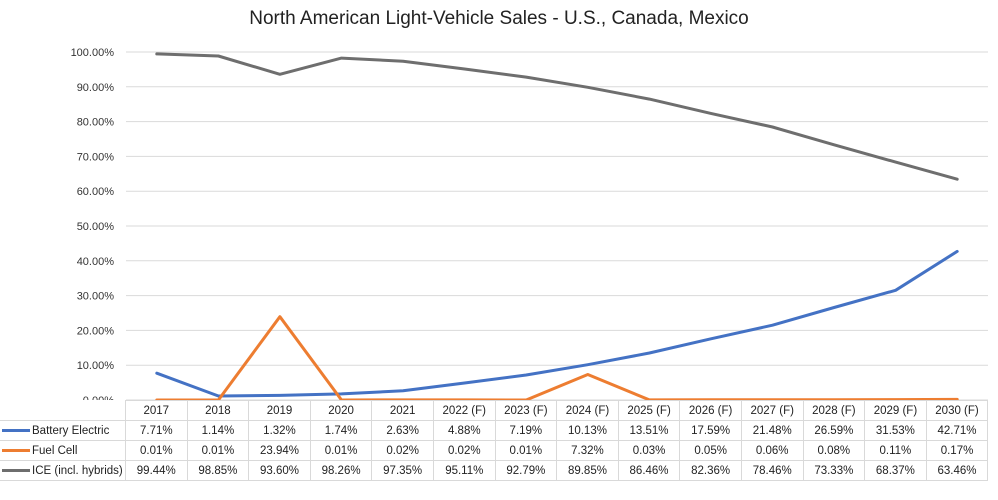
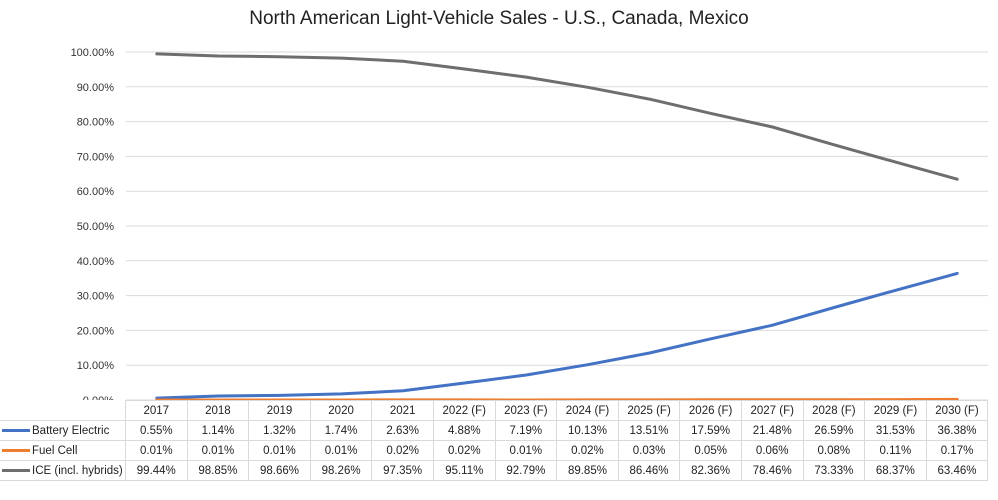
Battery Electric/2017: 7.71% -> 0.55%
Fuel Cell/2019: 23.94% -> 0.01%
ICE (incl. hybrids)/2019: 93.60% -> 98.66%
Fuel Cell/2024 (F): 7.32% -> 0.02%
Battery Electric/2030 (F): 42.71% -> 36.38%
